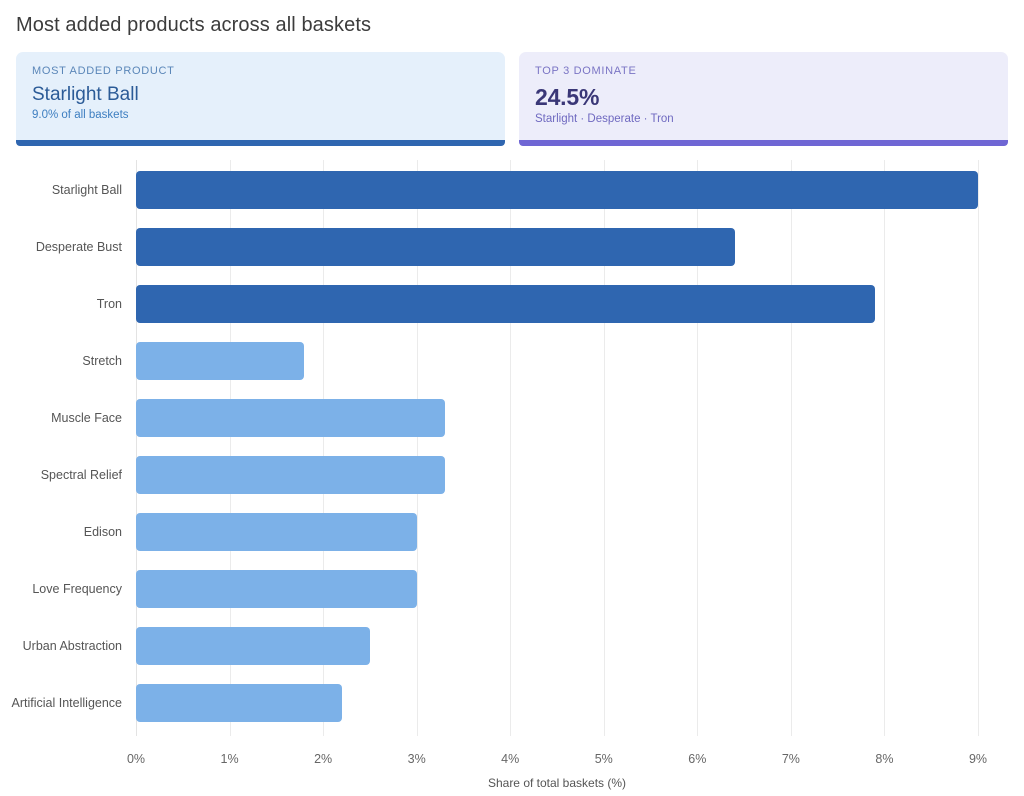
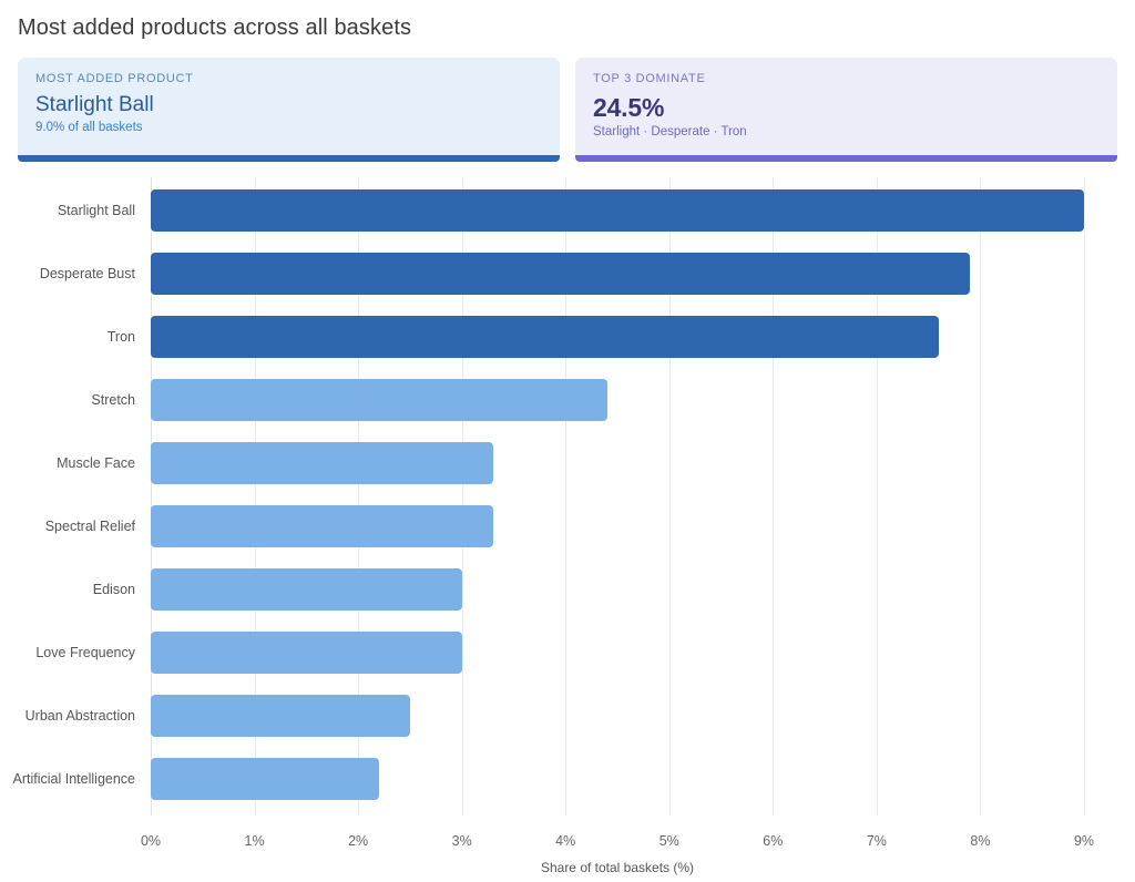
Desperate Bust: 6.4% -> 7.9%
Tron: 7.9% -> 7.6%
Stretch: 1.8% -> 4.4%
